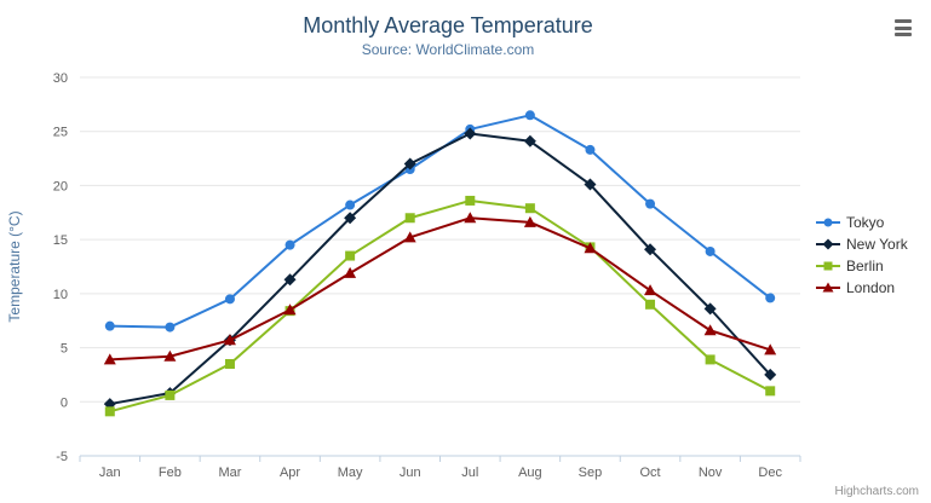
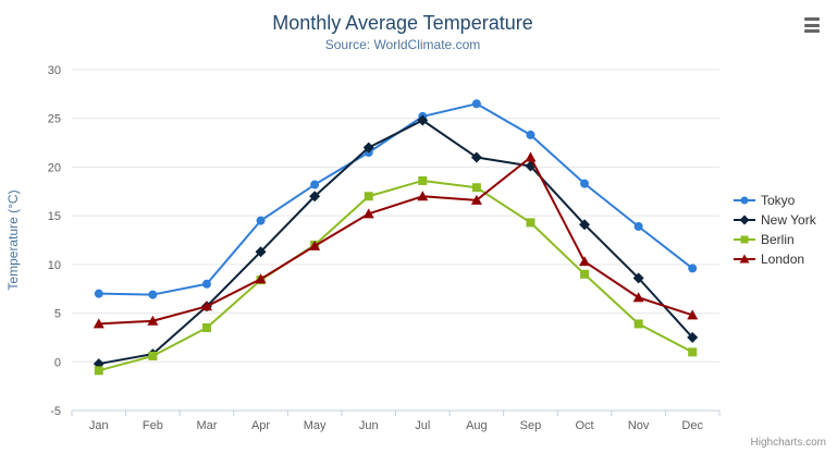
Tokyo/Mar: 10 -> 8
Berlin/May: 14 -> 12
New York/Aug: 24 -> 21
London/Sep: 14 -> 21
